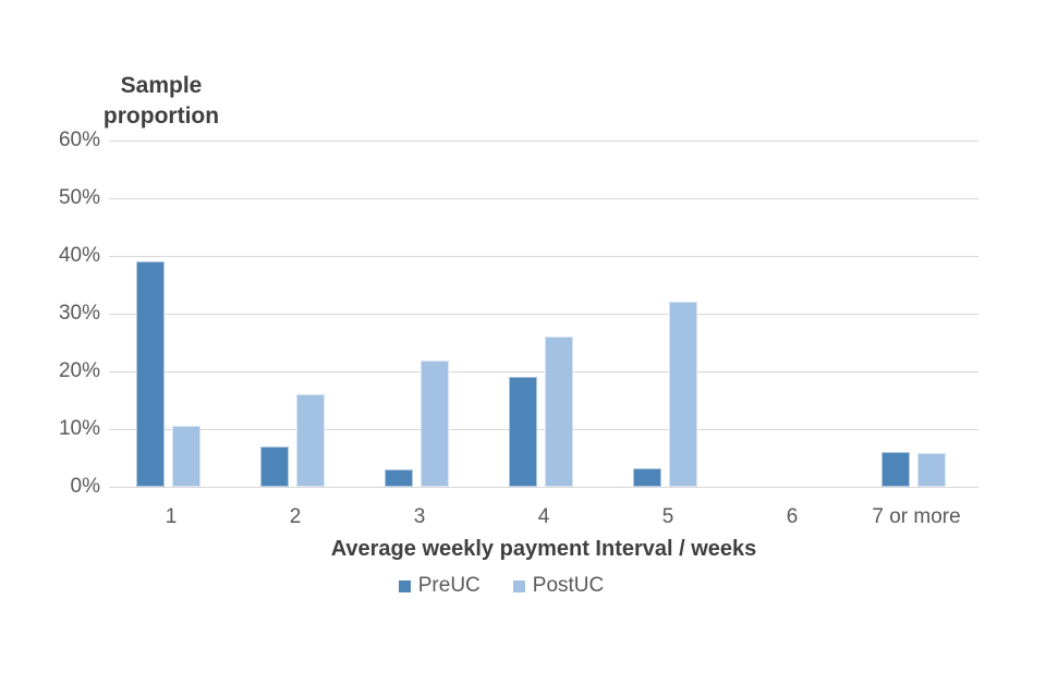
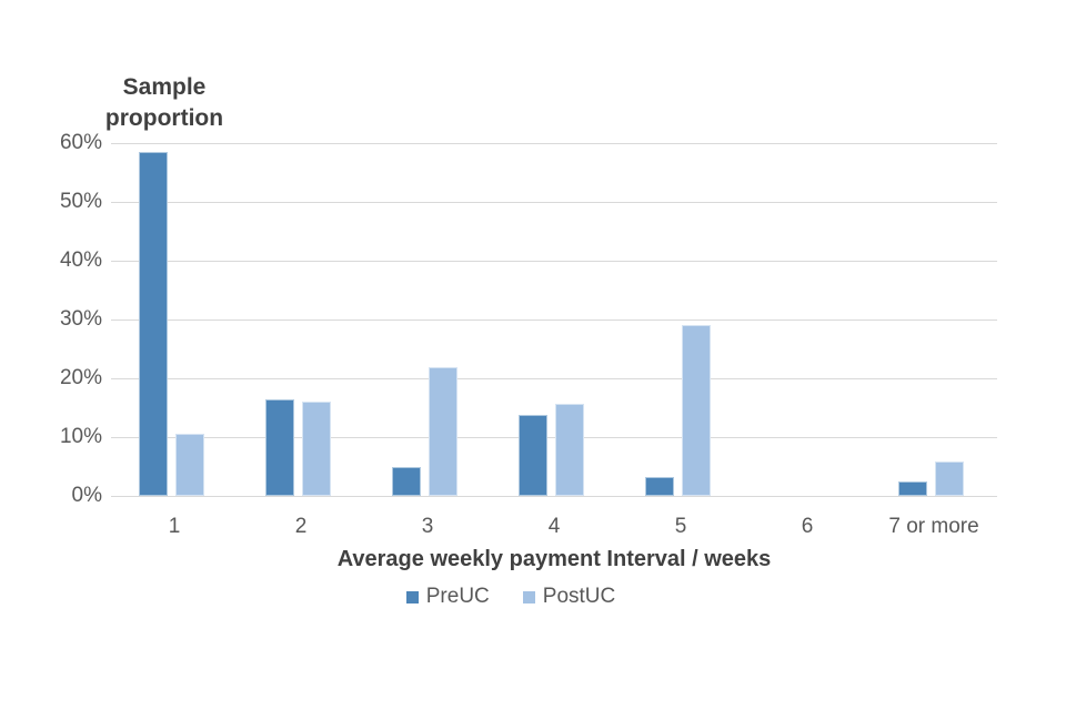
PreUC/1: 39% -> 58%
PreUC/2: 7% -> 16%
PreUC/3: 3% -> 5%
PreUC/4: 19% -> 14%
PostUC/4: 26% -> 16%
PostUC/5: 32% -> 29%
PreUC/7 or more: 6% -> 2%
